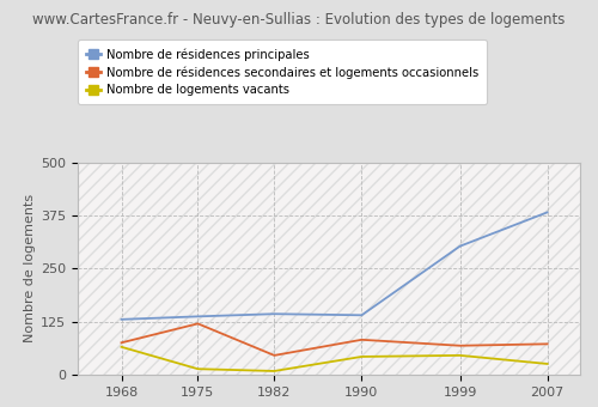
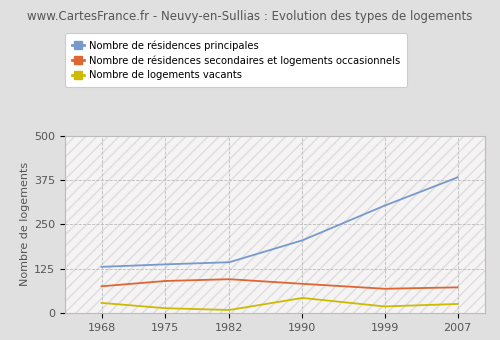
Nombre de logements vacants/1968: 65 -> 28
Nombre de résidences secondaires et logements occasionnels/1975: 120 -> 90
Nombre de résidences secondaires et logements occasionnels/1982: 45 -> 95
Nombre de résidences principales/1990: 140 -> 205
Nombre de logements vacants/1999: 45 -> 18
